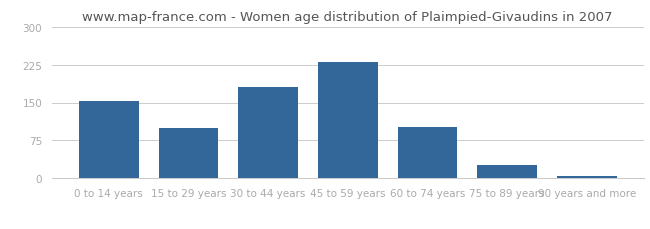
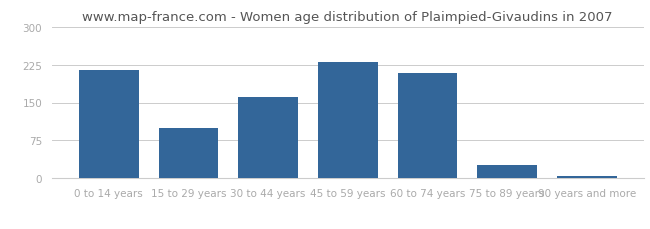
0 to 14 years: 153 -> 214
30 to 44 years: 180 -> 160
60 to 74 years: 102 -> 208
